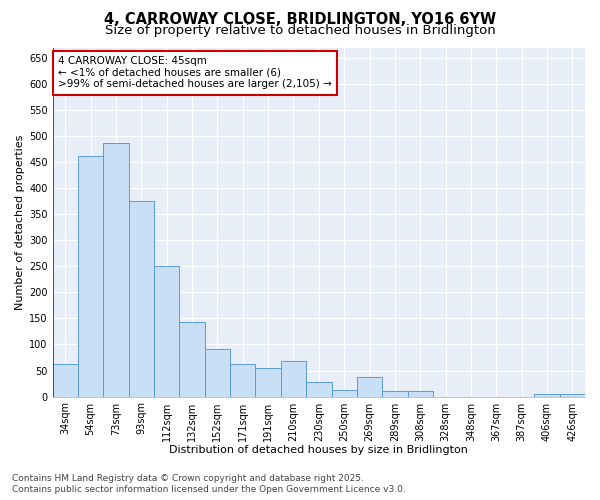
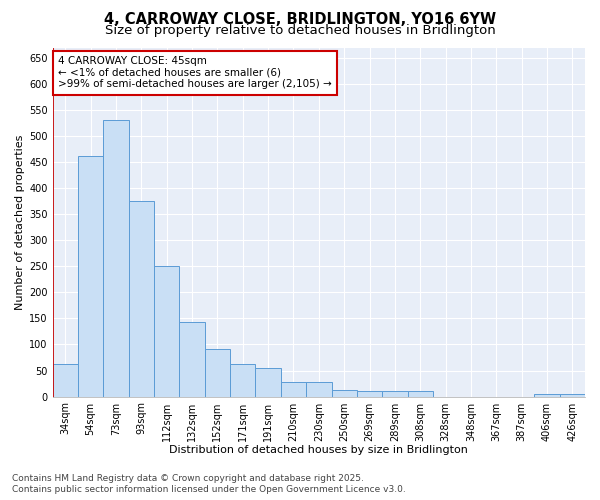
73sqm: 486 -> 530
210sqm: 68 -> 28
269sqm: 38 -> 10
